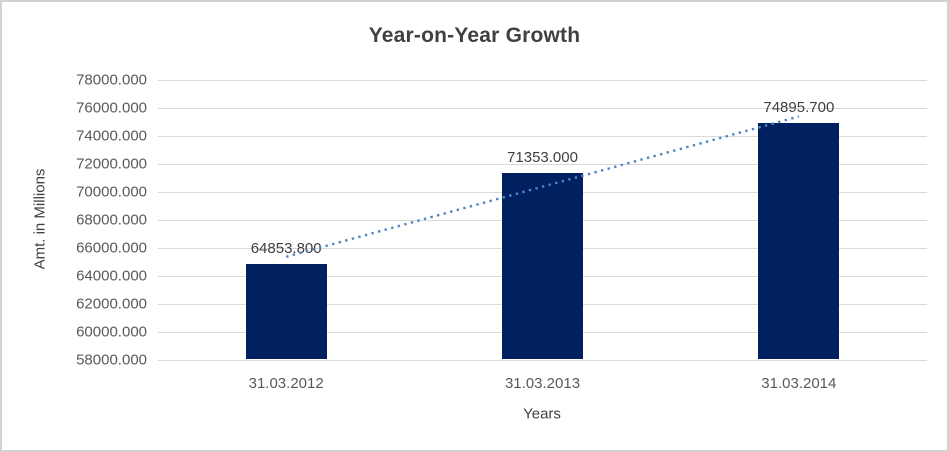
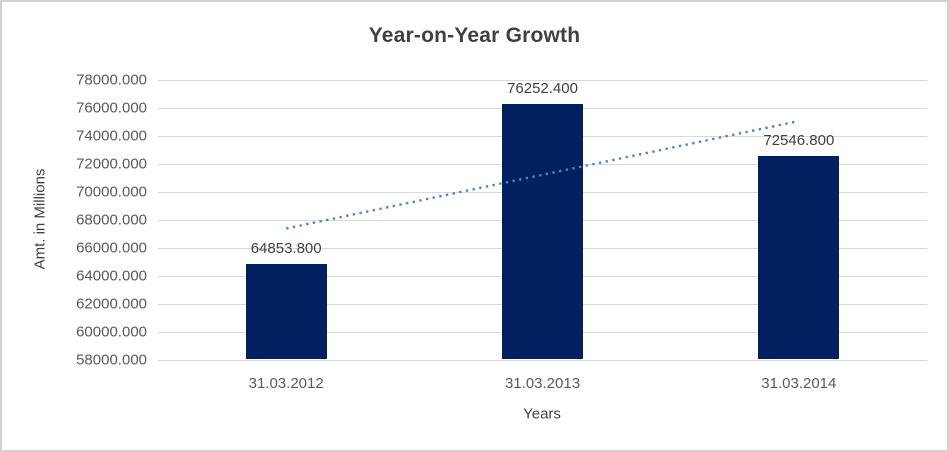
31.03.2013: 71353.000 -> 76252.400
31.03.2014: 74895.700 -> 72546.800
